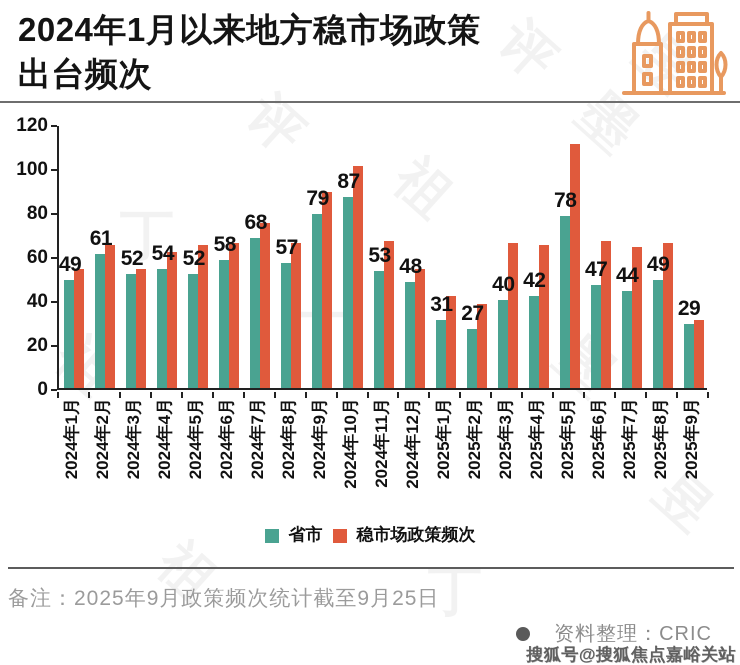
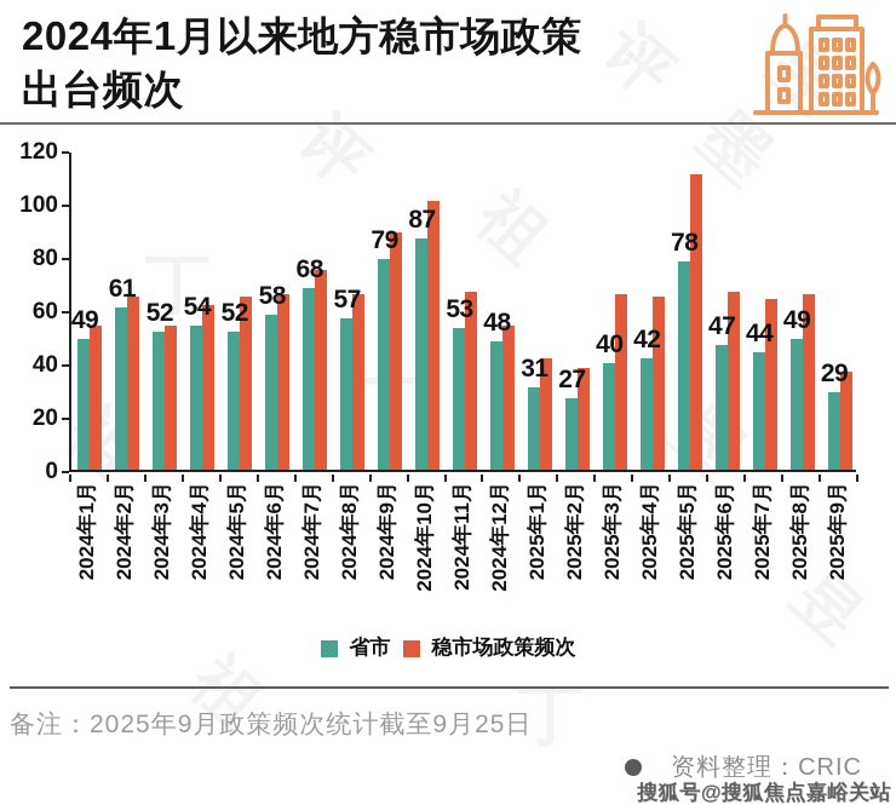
稳市场政策频次/2025年9月: 31 -> 37
